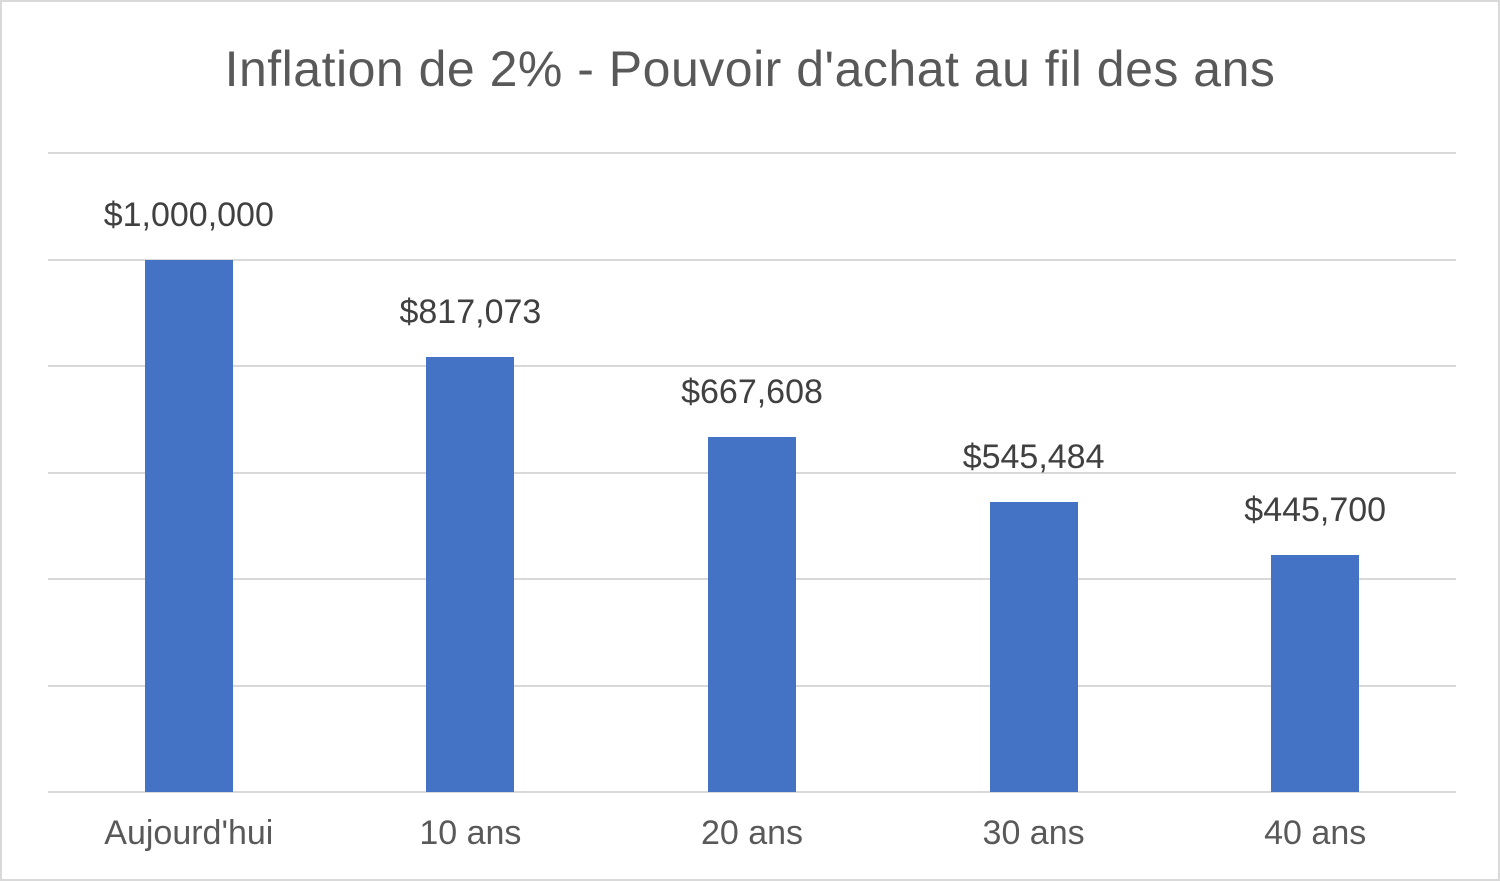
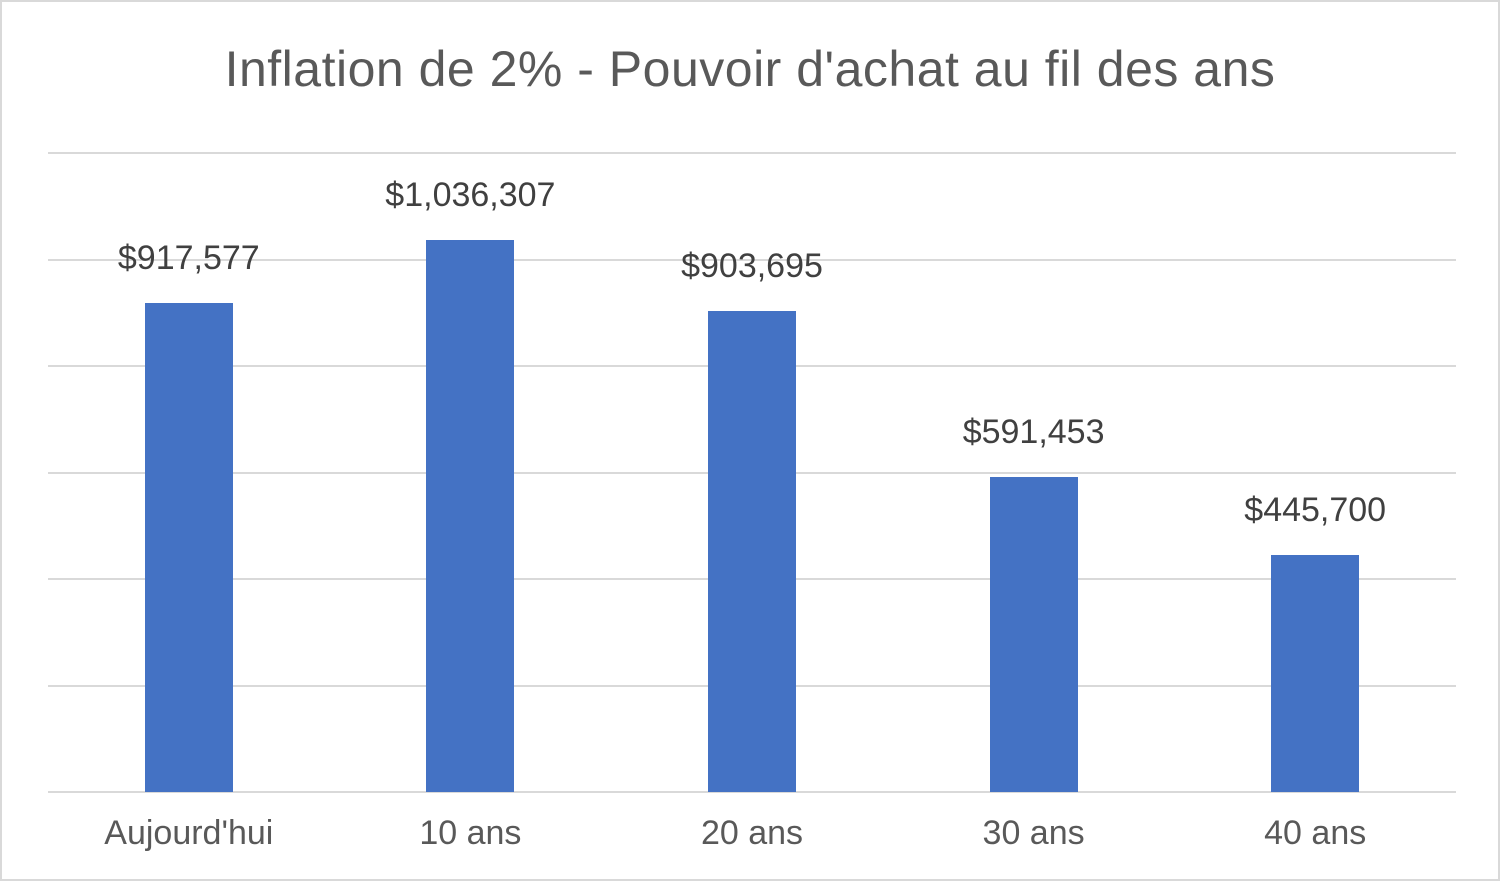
Aujourd'hui: $1,000,000 -> $917,577
10 ans: $817,073 -> $1,036,307
20 ans: $667,608 -> $903,695
30 ans: $545,484 -> $591,453
